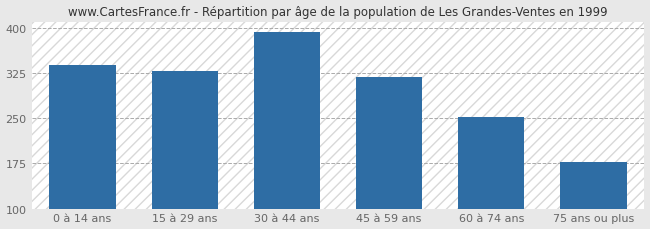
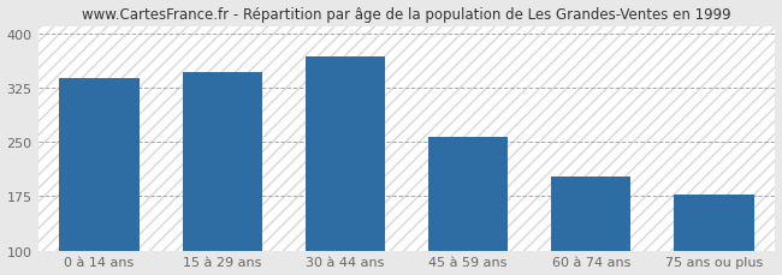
15 à 29 ans: 328 -> 346
30 à 44 ans: 392 -> 368
45 à 59 ans: 318 -> 256
60 à 74 ans: 251 -> 202
